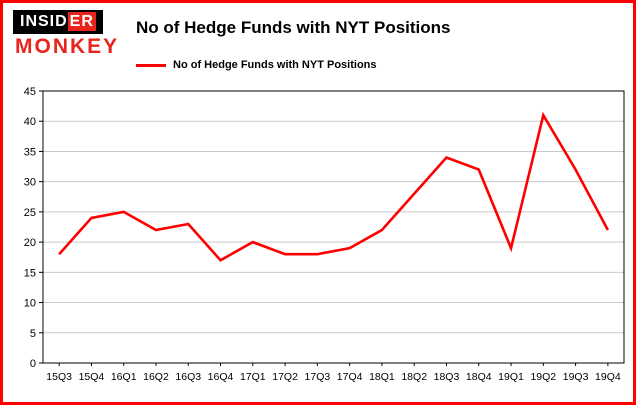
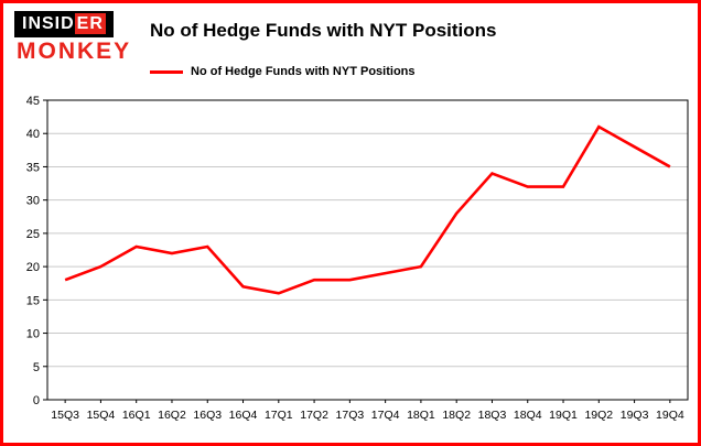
15Q4: 24 -> 20
16Q1: 25 -> 23
17Q1: 20 -> 16
18Q1: 22 -> 20
19Q1: 19 -> 32
19Q3: 32 -> 38
19Q4: 22 -> 35
